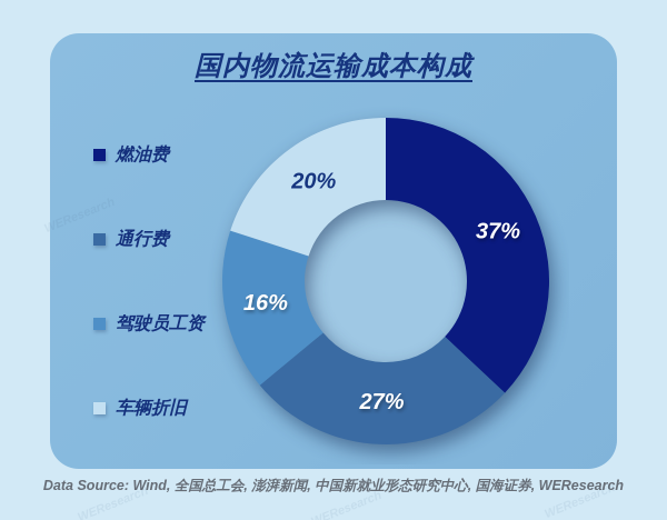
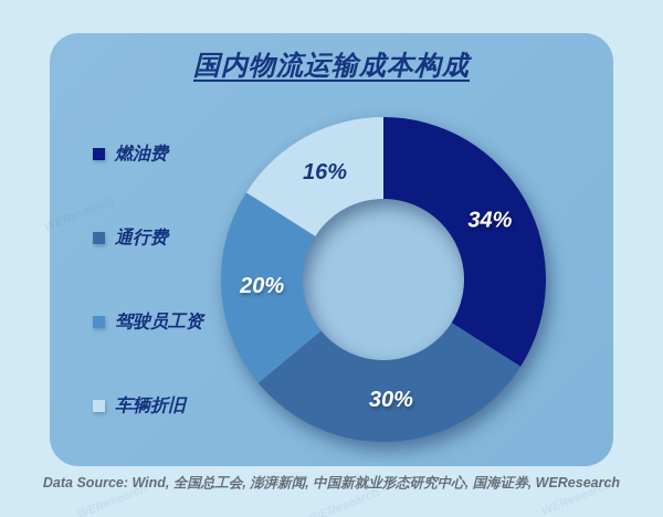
燃油费: 37% -> 34%
通行费: 27% -> 30%
驾驶员工资: 16% -> 20%
车辆折旧: 20% -> 16%
